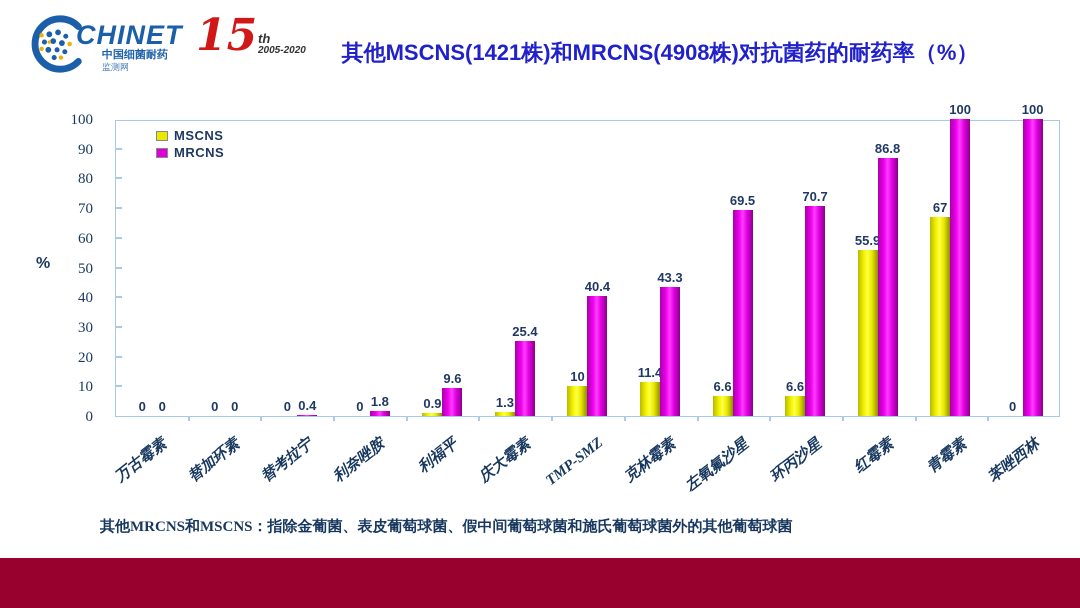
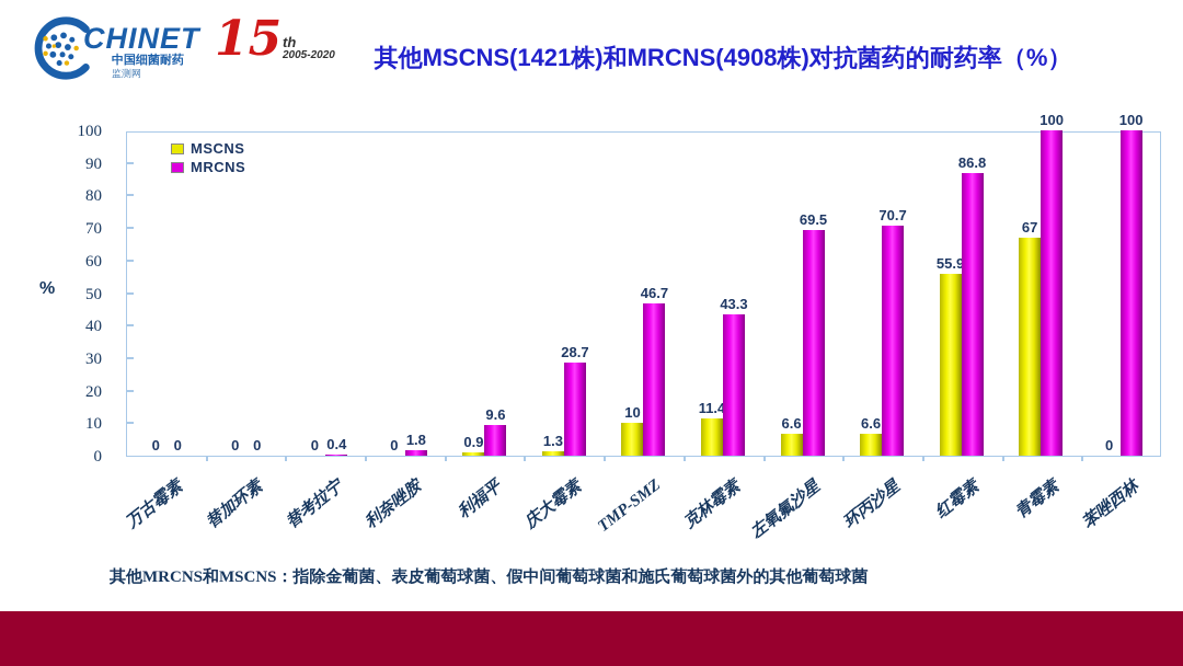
MRCNS/庆大霉素: 25.4 -> 28.7
MRCNS/TMP-SMZ: 40.4 -> 46.7
